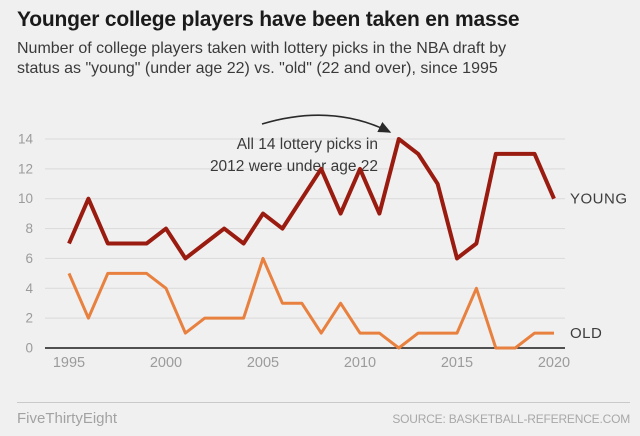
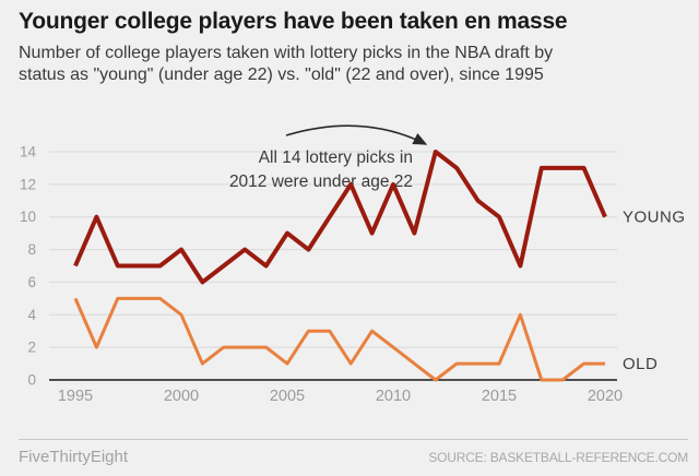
OLD/2005: 6 -> 1
OLD/2010: 1 -> 2
YOUNG/2015: 6 -> 10
